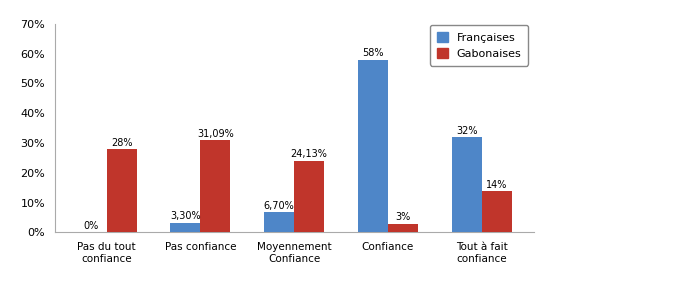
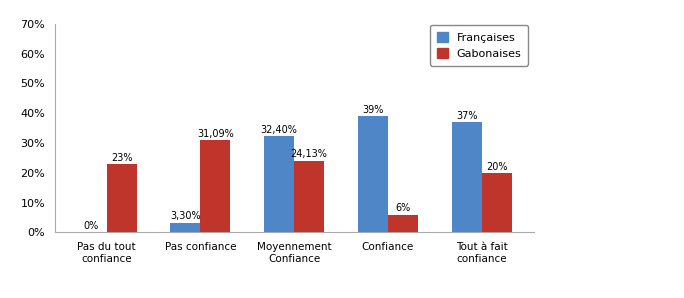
Gabonaises/Pas du tout confiance: 28% -> 23%
Françaises/Moyennement Confiance: 6,70% -> 32,40%
Françaises/Confiance: 58% -> 39%
Gabonaises/Confiance: 3% -> 6%
Françaises/Tout à fait confiance: 32% -> 37%
Gabonaises/Tout à fait confiance: 14% -> 20%
